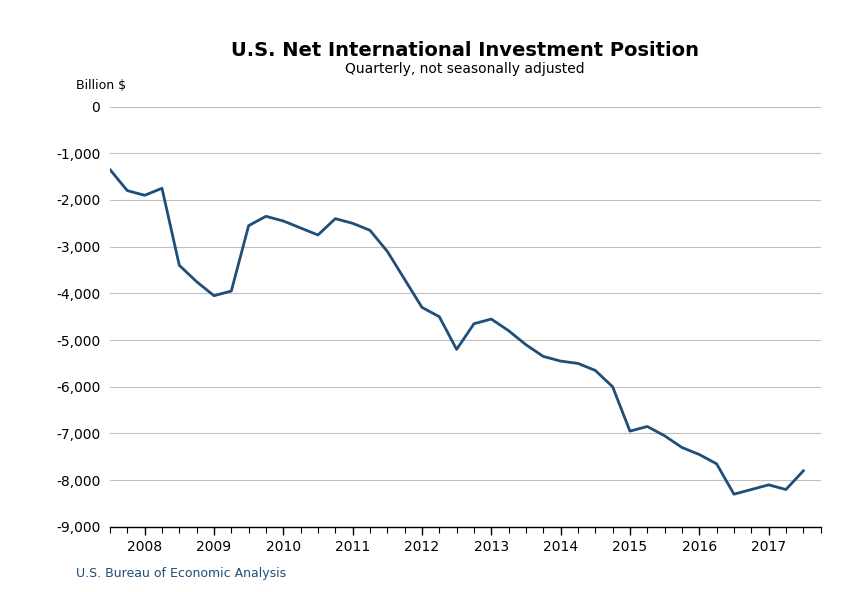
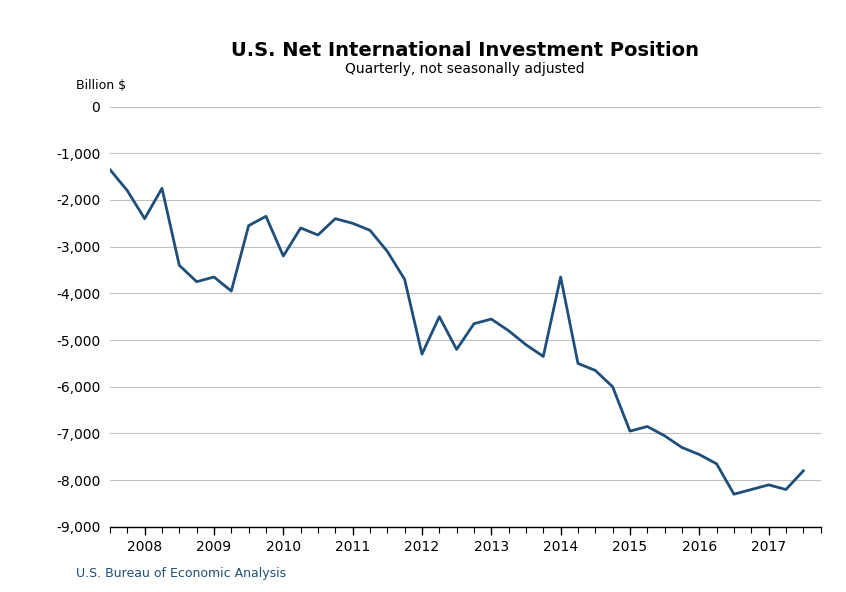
2008: -1,900 -> -2,400
2009: -4,050 -> -3,650
2010: -2,450 -> -3,200
2012: -4,300 -> -5,300
2014: -5,450 -> -3,650
